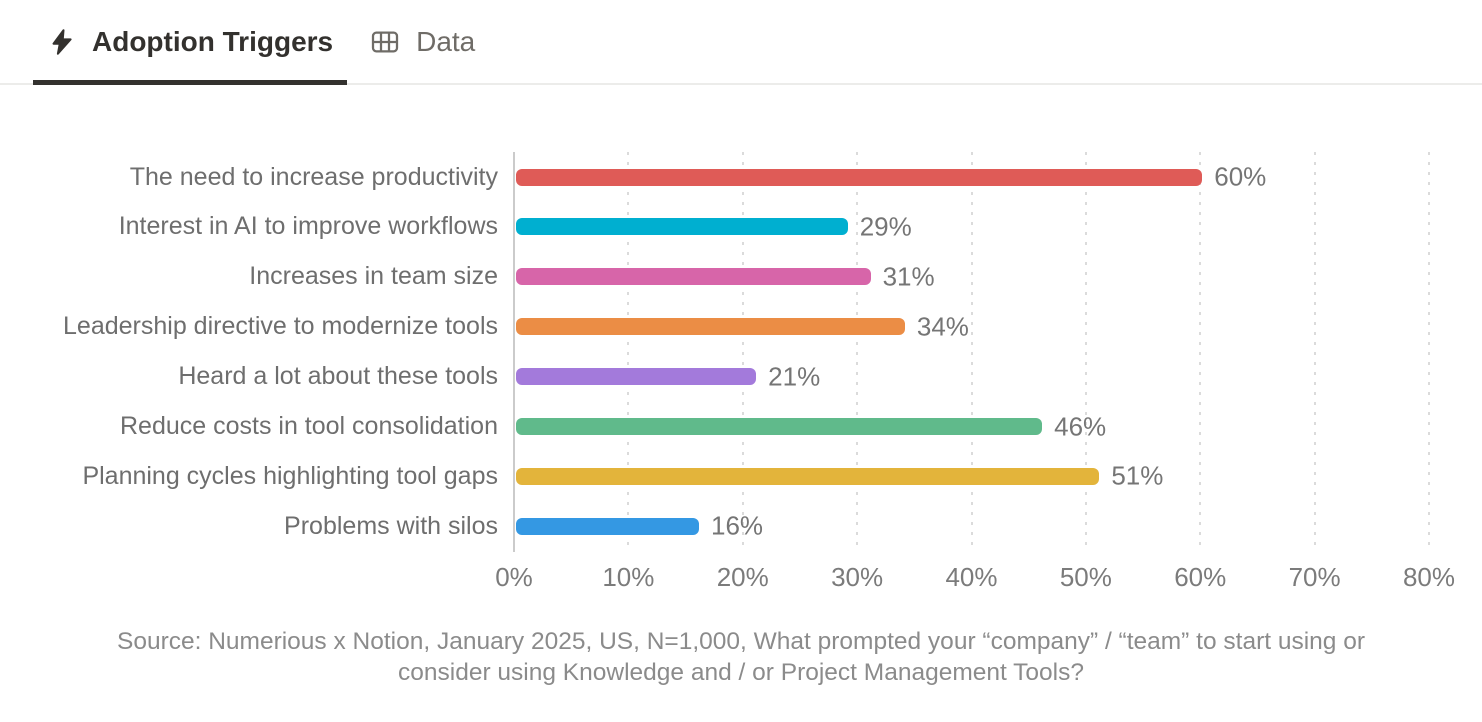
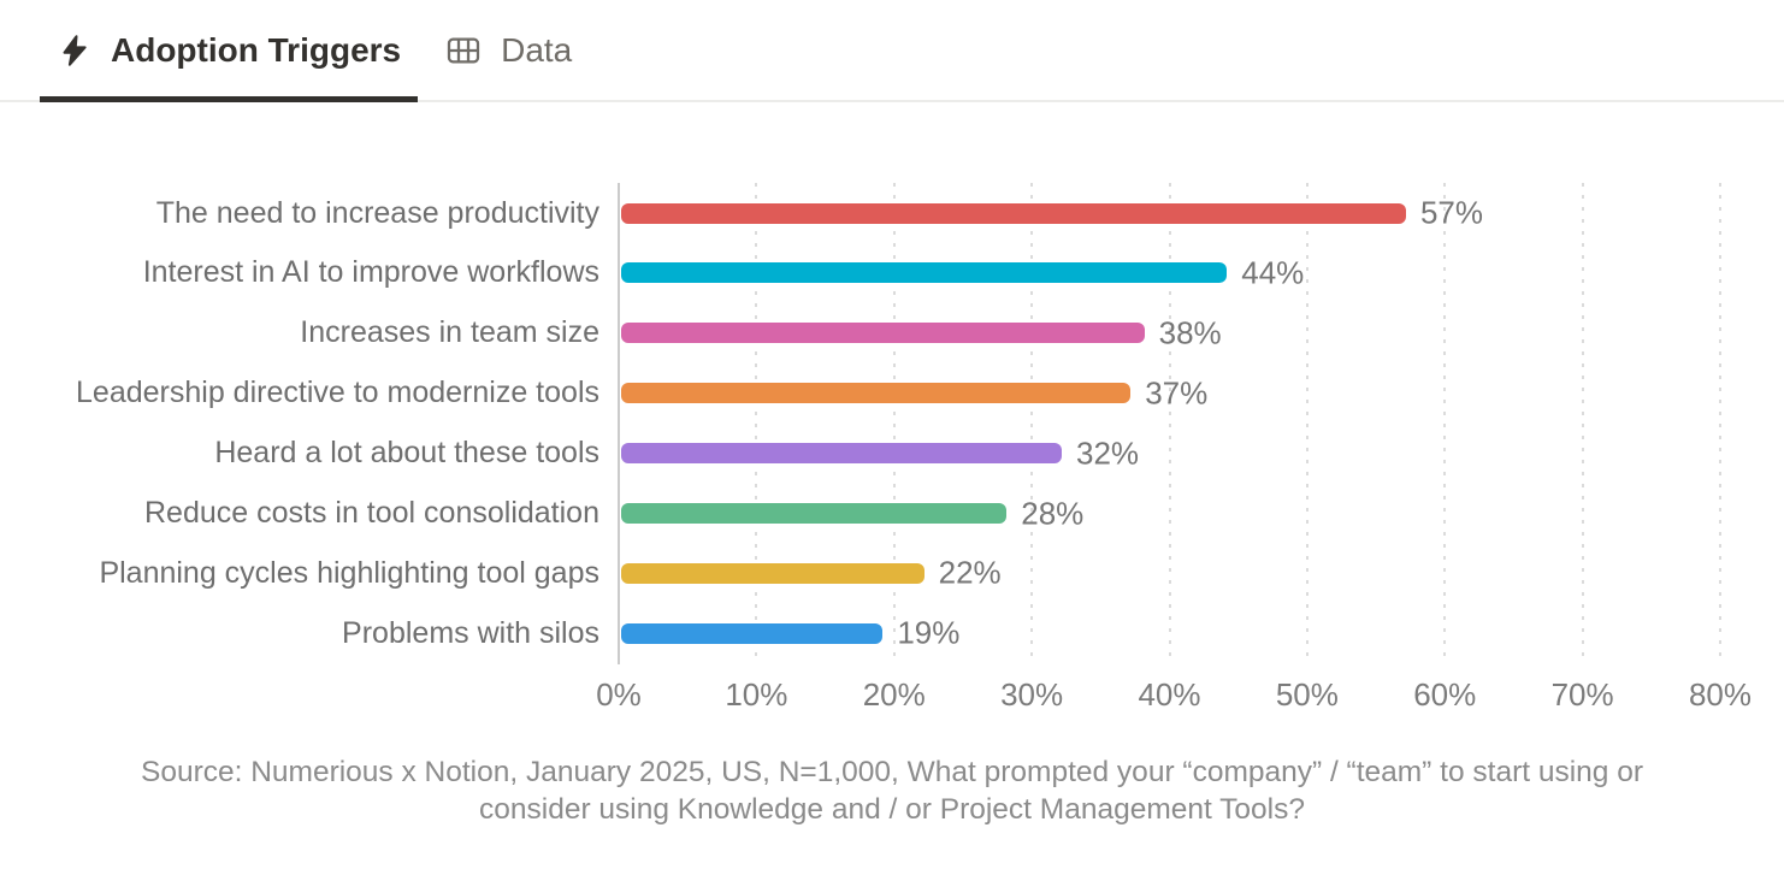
The need to increase productivity: 60% -> 57%
Interest in AI to improve workflows: 29% -> 44%
Increases in team size: 31% -> 38%
Leadership directive to modernize tools: 34% -> 37%
Heard a lot about these tools: 21% -> 32%
Reduce costs in tool consolidation: 46% -> 28%
Planning cycles highlighting tool gaps: 51% -> 22%
Problems with silos: 16% -> 19%
